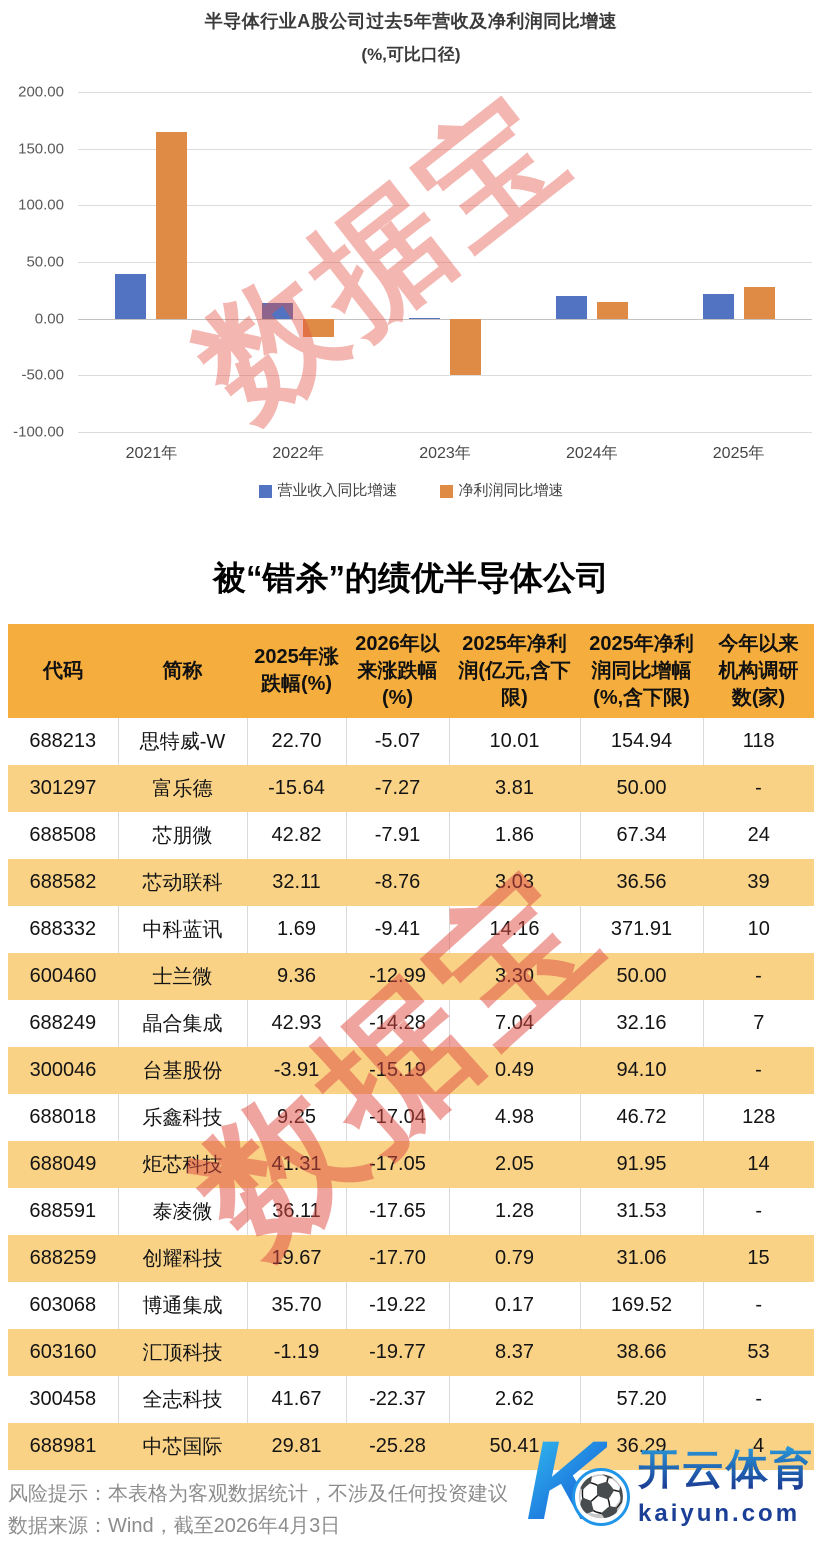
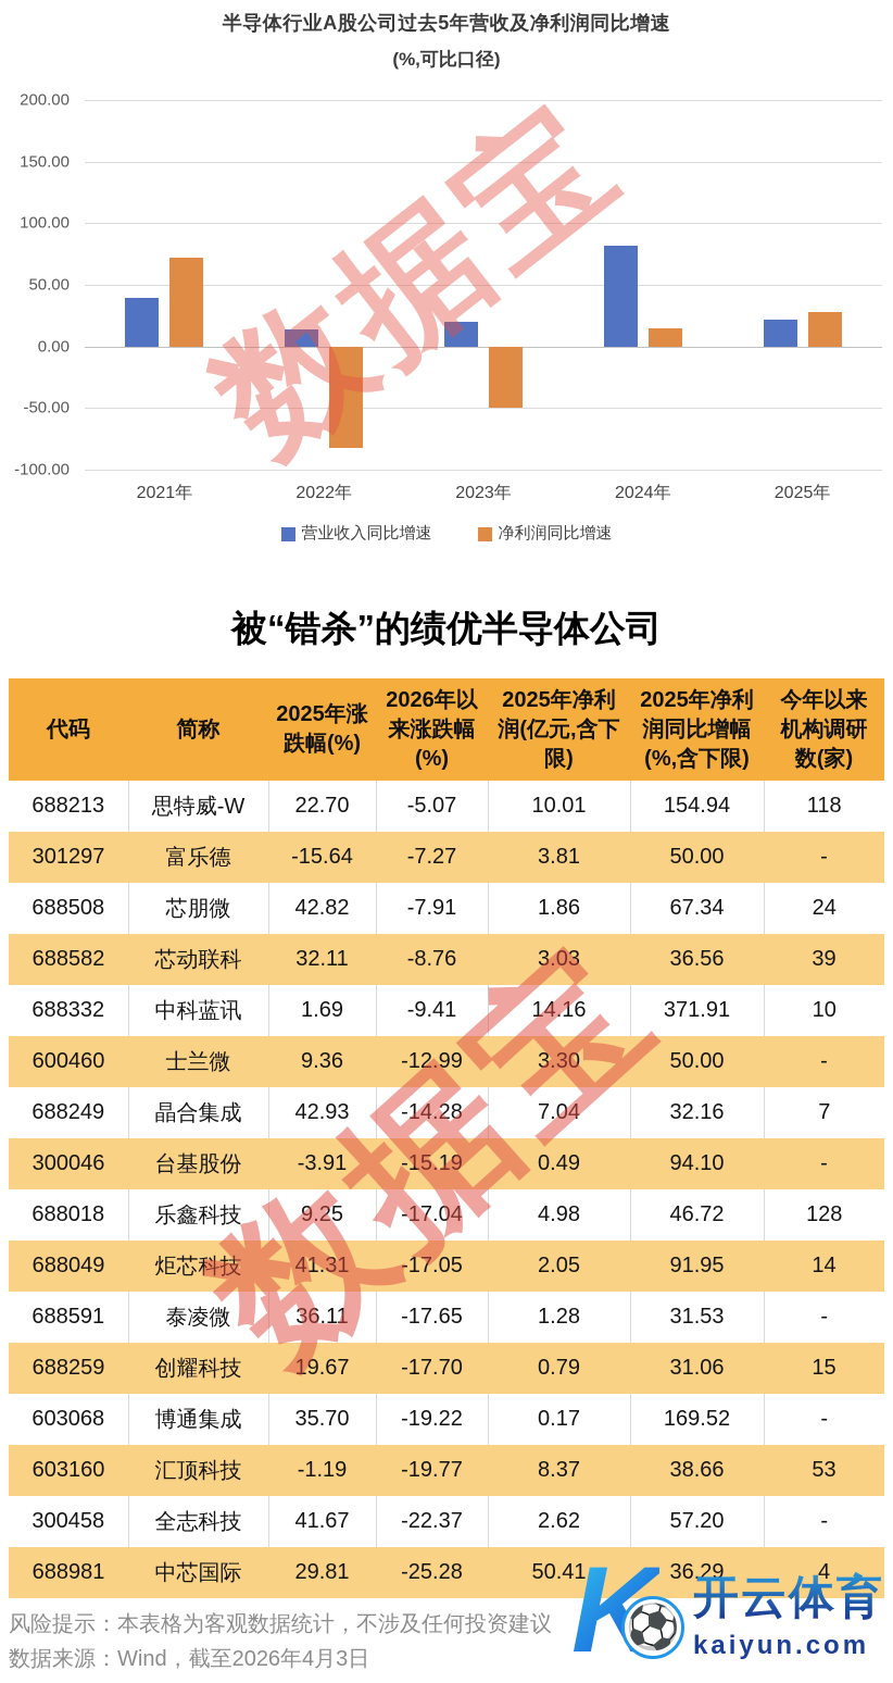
净利润同比增速/2021年: 165 -> 72
净利润同比增速/2022年: -16 -> -82
营业收入同比增速/2023年: 1 -> 20
营业收入同比增速/2024年: 20 -> 82
